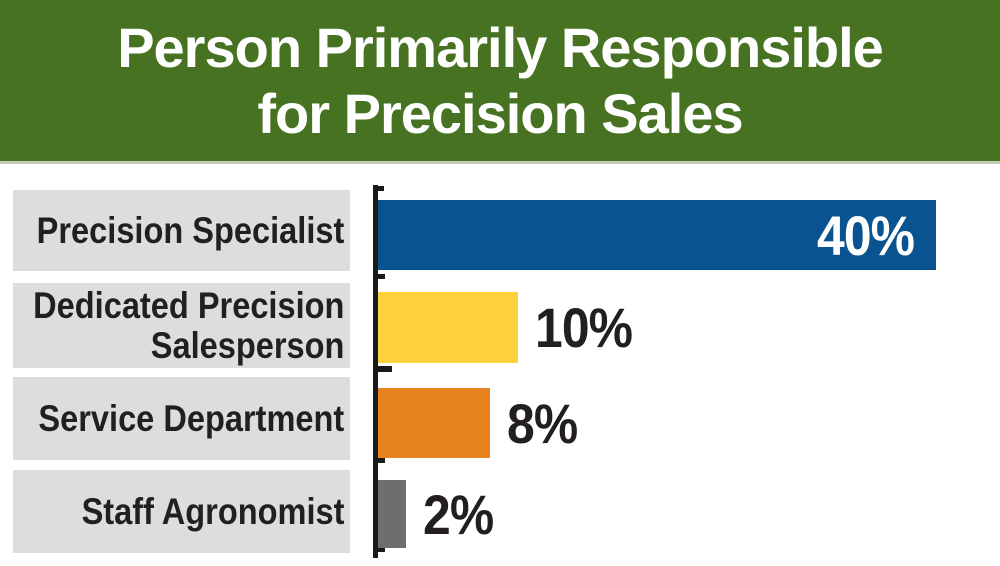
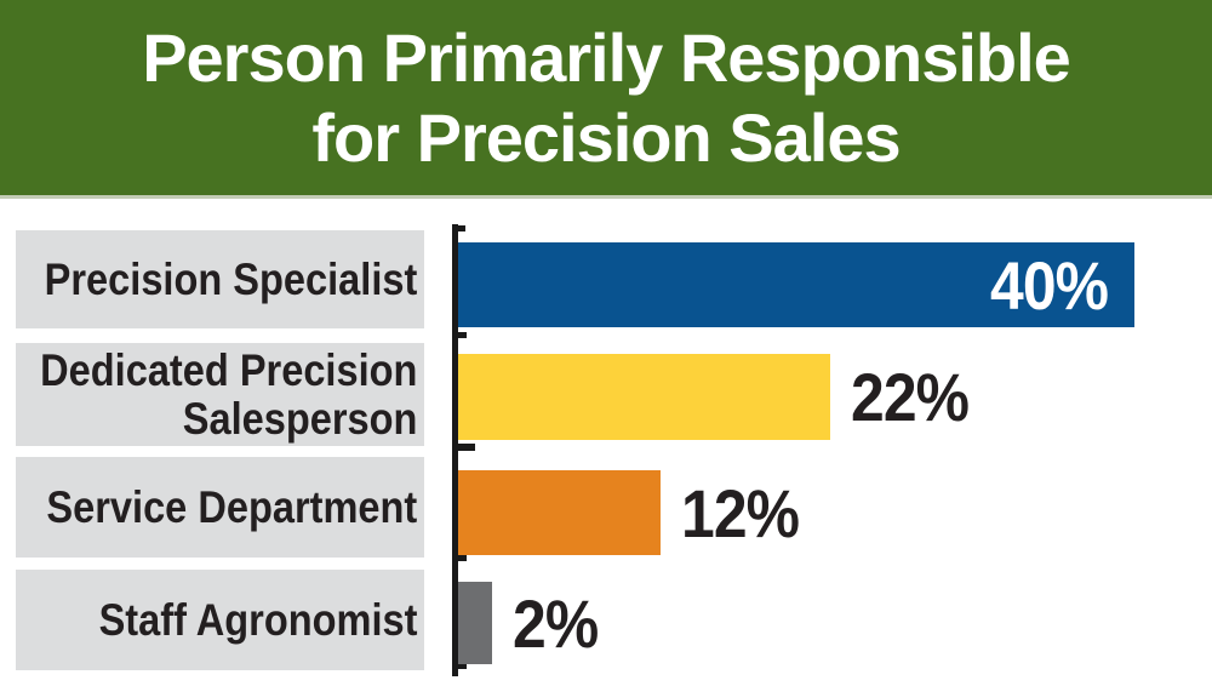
Dedicated Precision Salesperson: 10% -> 22%
Service Department: 8% -> 12%
